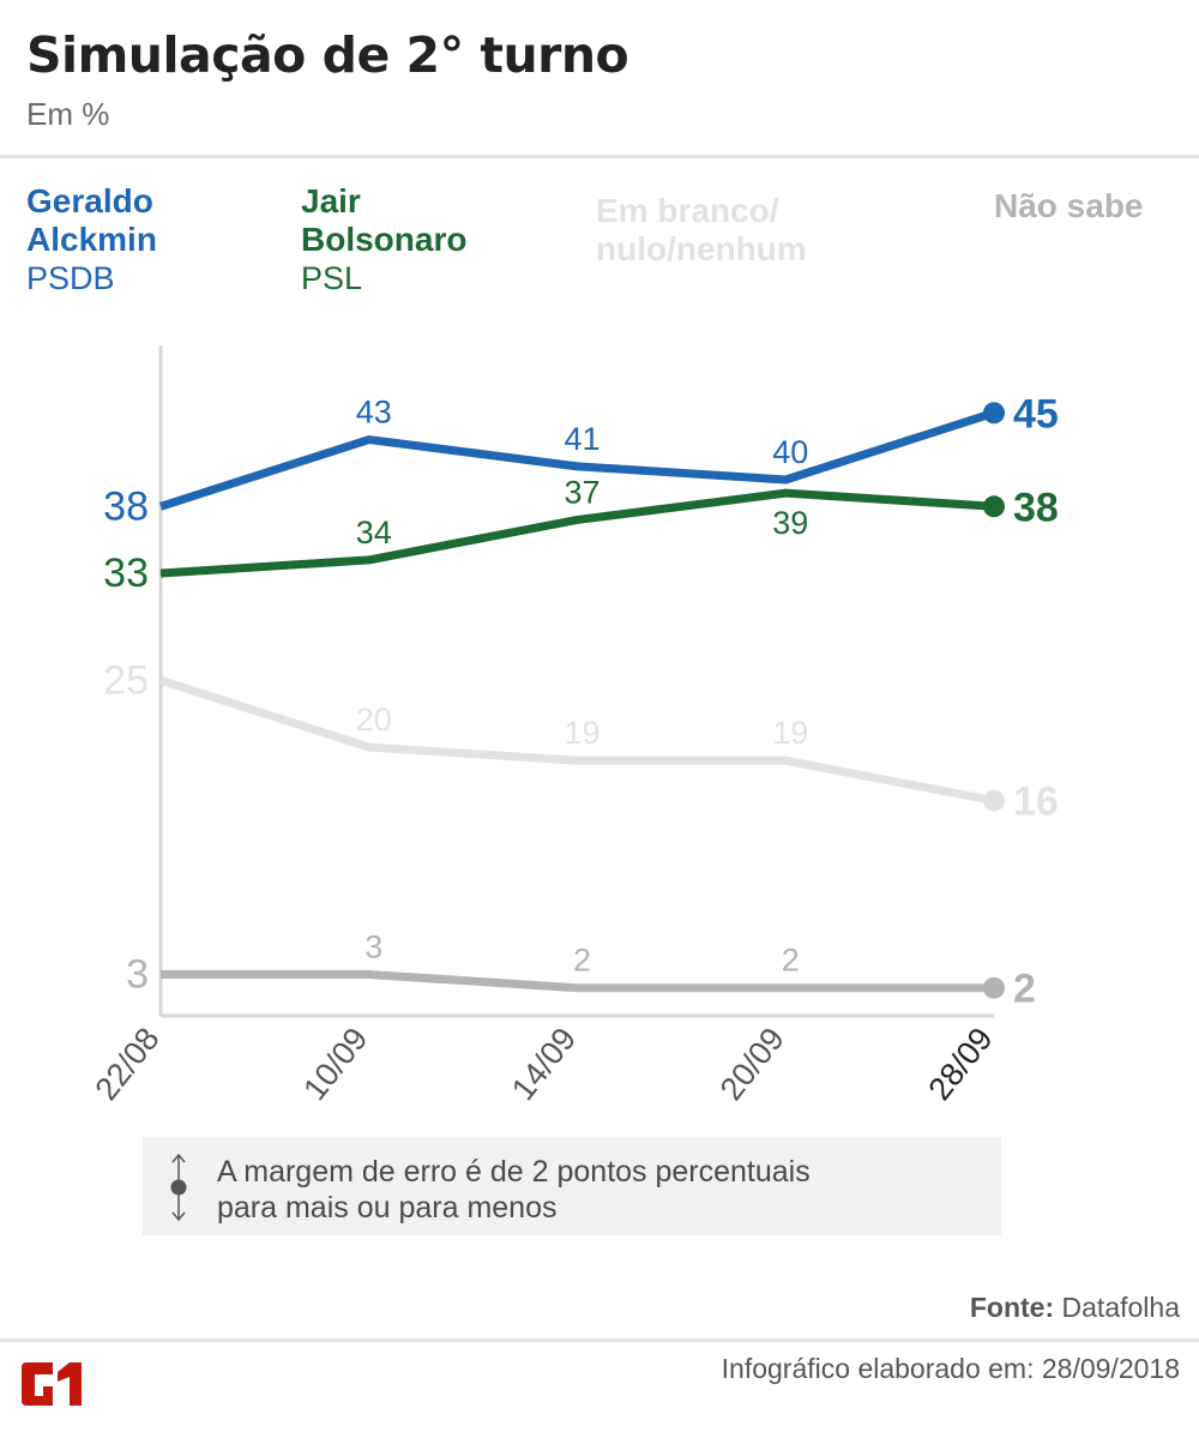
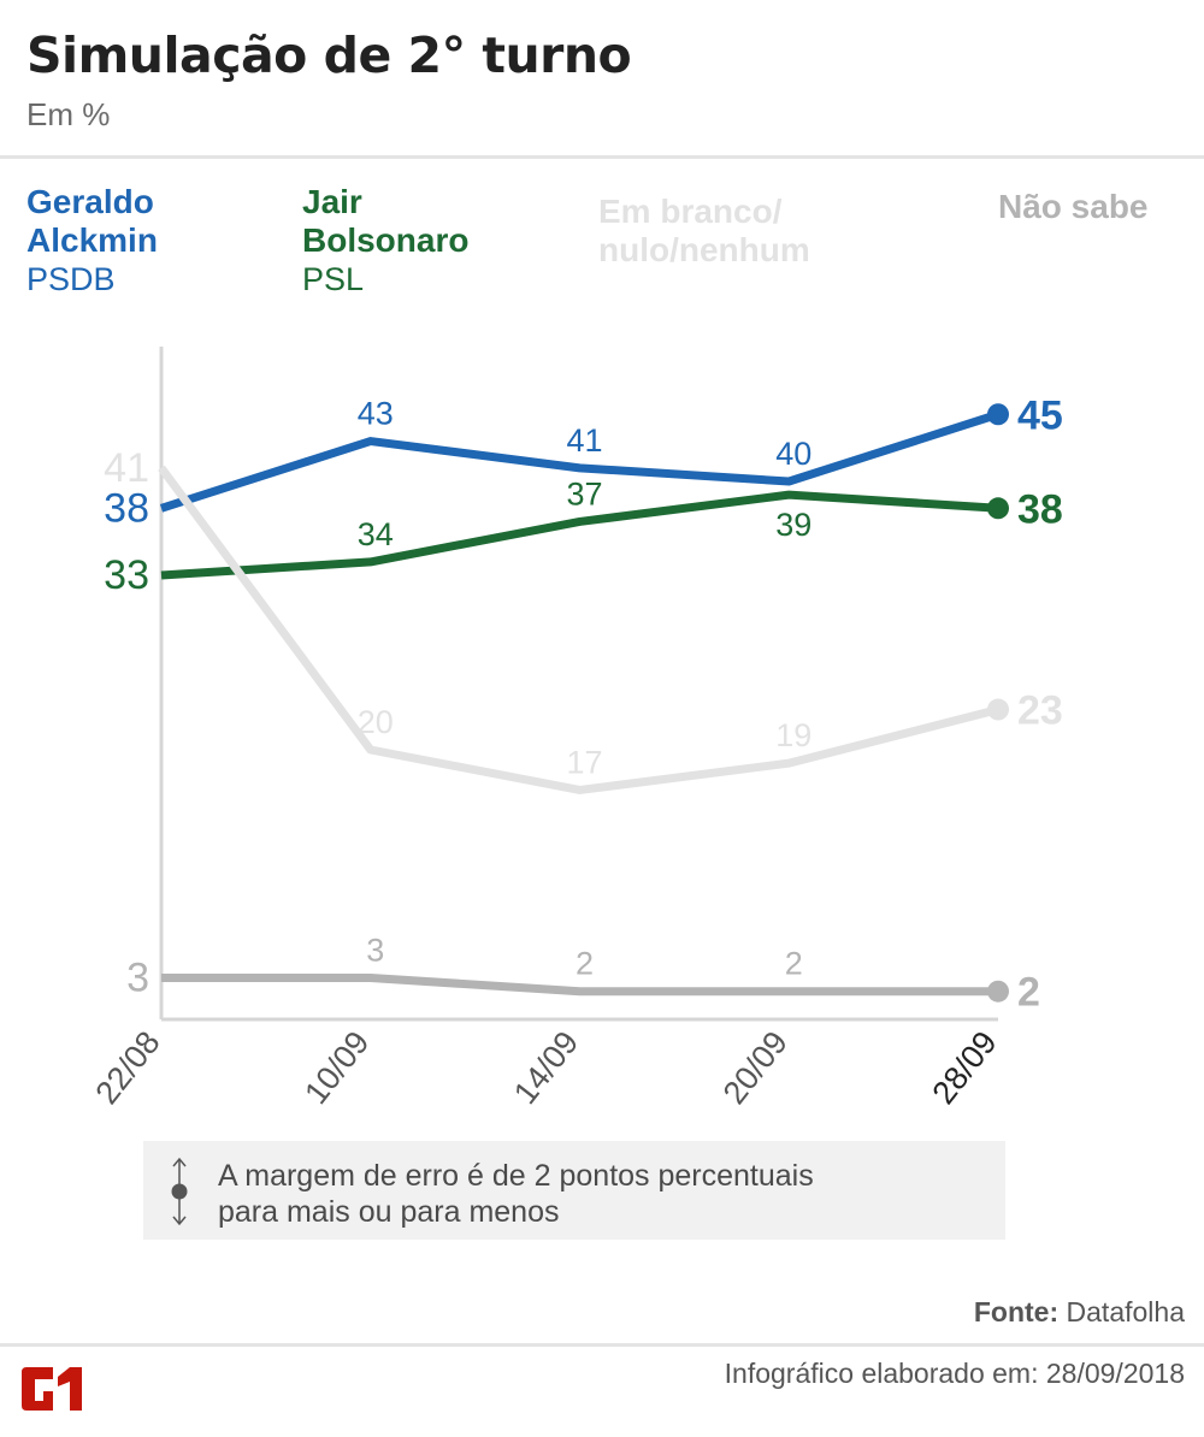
Em branco/nulo/nenhum/22/08: 25 -> 41
Em branco/nulo/nenhum/14/09: 19 -> 17
Em branco/nulo/nenhum/28/09: 16 -> 23
